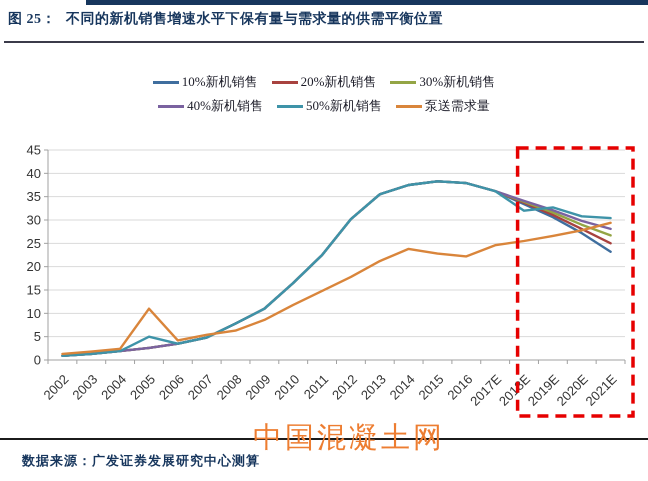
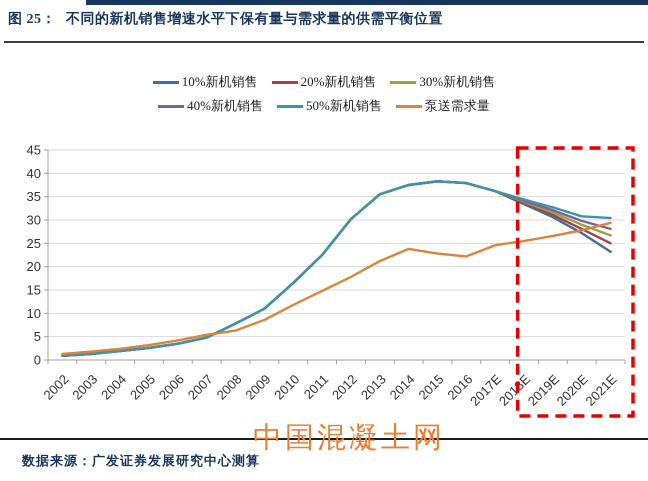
50%新机销售/2005: 5 -> 3
泵送需求量/2005: 11 -> 3
50%新机销售/2018E: 32 -> 34
